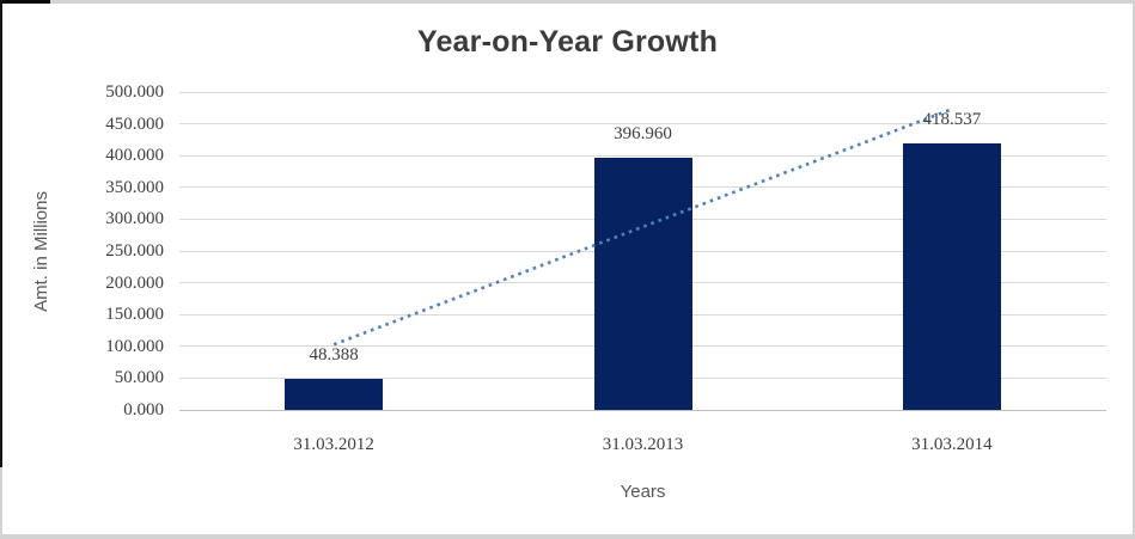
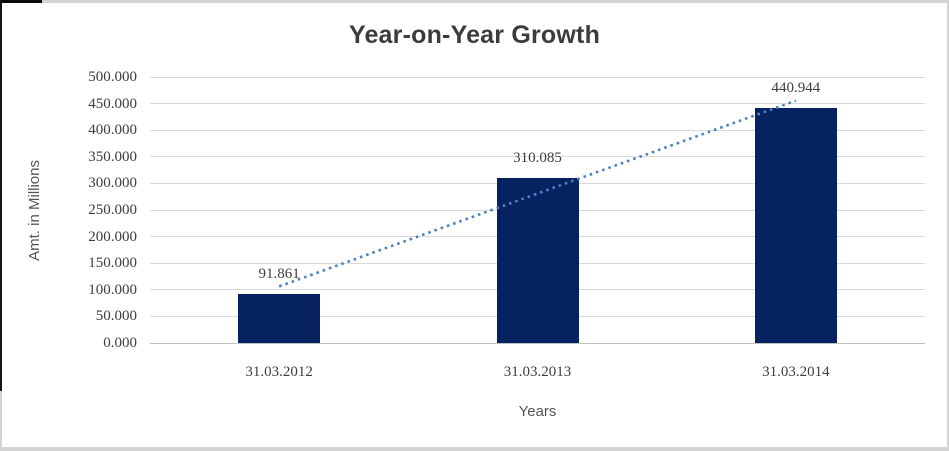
31.03.2012: 48.388 -> 91.861
31.03.2013: 396.960 -> 310.085
31.03.2014: 418.537 -> 440.944
